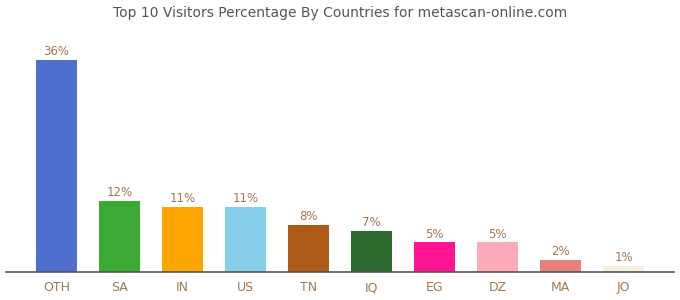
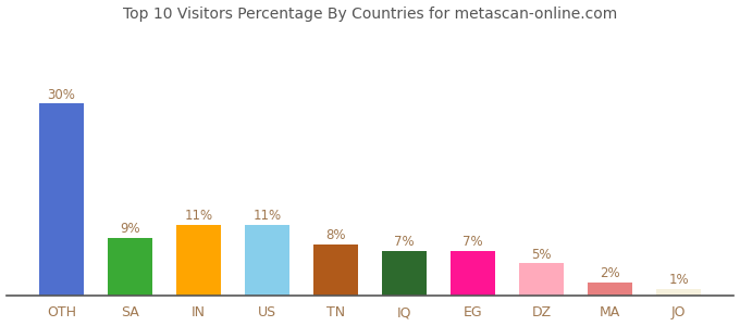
OTH: 36% -> 30%
SA: 12% -> 9%
EG: 5% -> 7%
